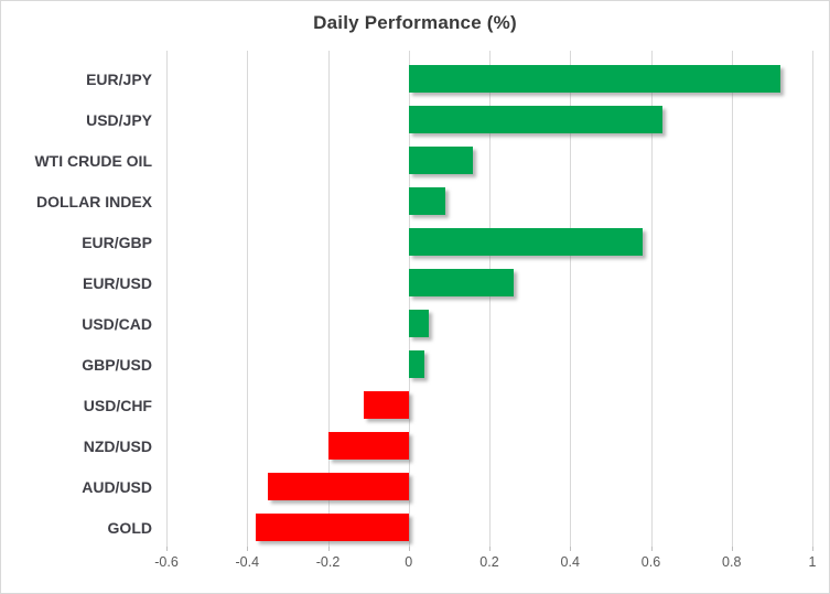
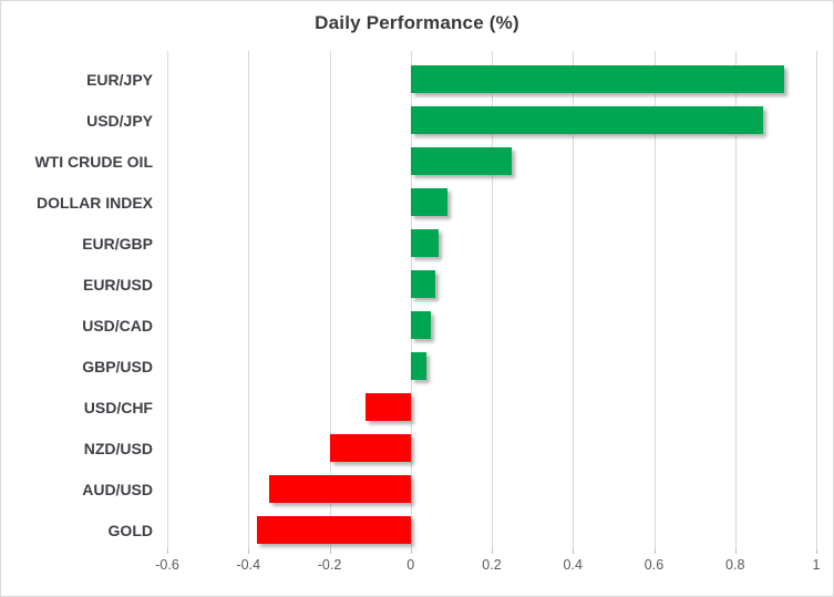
USD/JPY: 0.63 -> 0.87
WTI CRUDE OIL: 0.16 -> 0.25
EUR/GBP: 0.58 -> 0.07
EUR/USD: 0.26 -> 0.06
